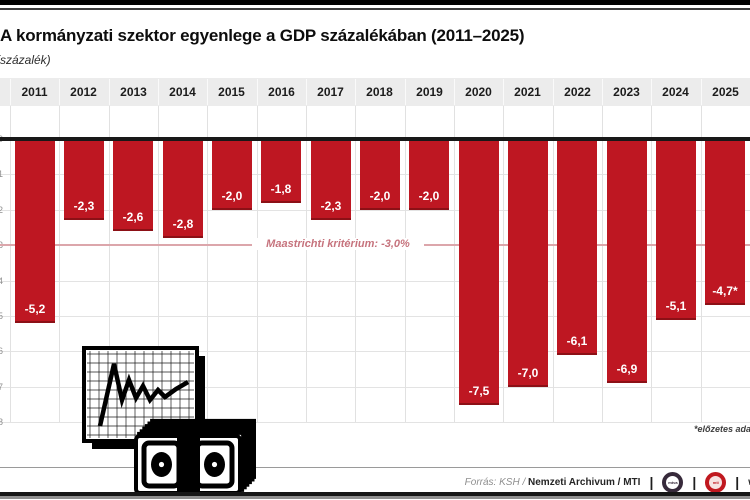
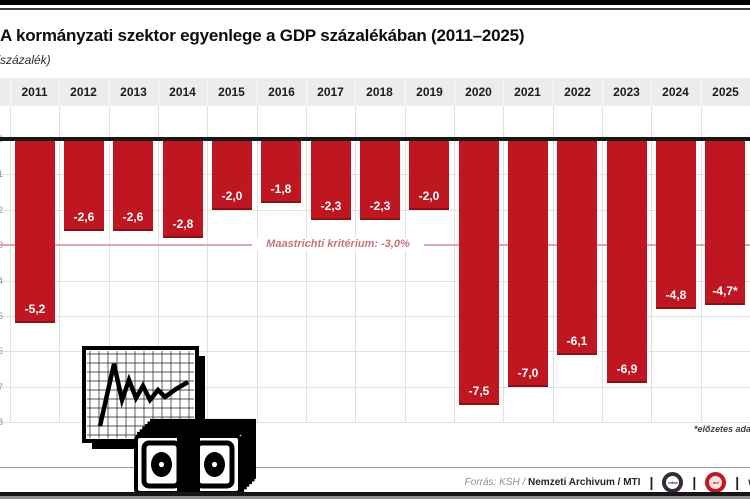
2012: -2,3 -> -2,6
2018: -2,0 -> -2,3
2024: -5,1 -> -4,8
